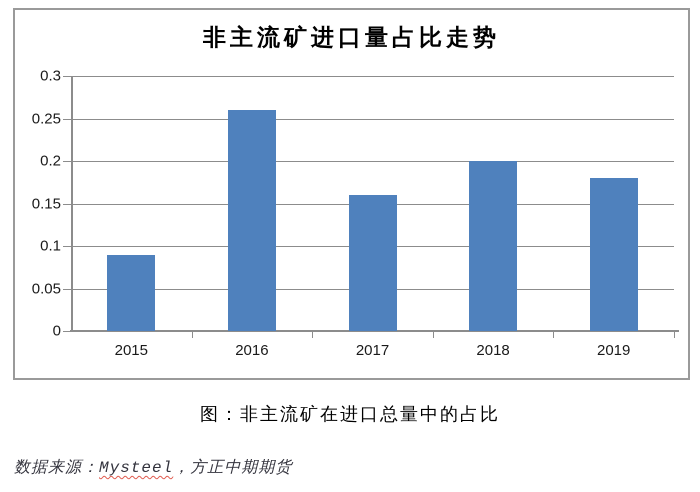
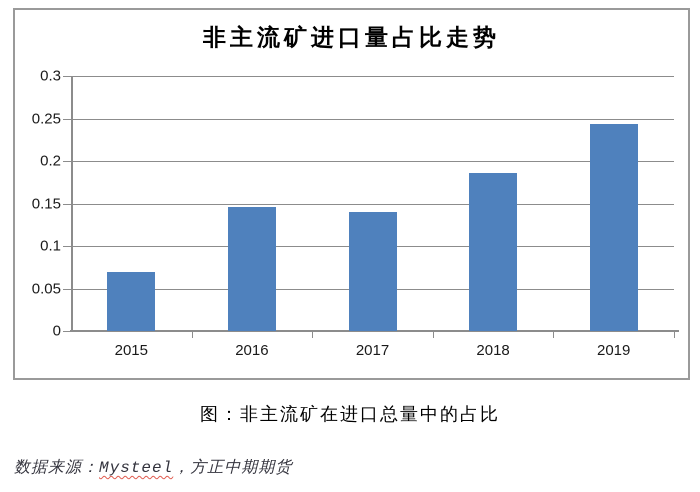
2015: 0.09 -> 0.07
2016: 0.26 -> 0.15
2017: 0.16 -> 0.14
2018: 0.20 -> 0.19
2019: 0.18 -> 0.24
